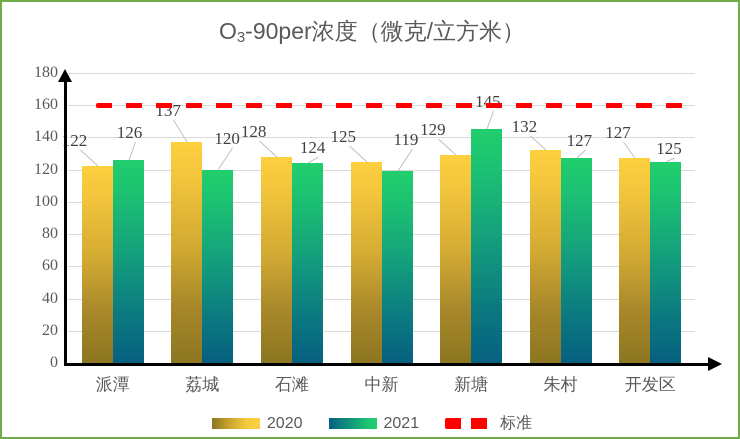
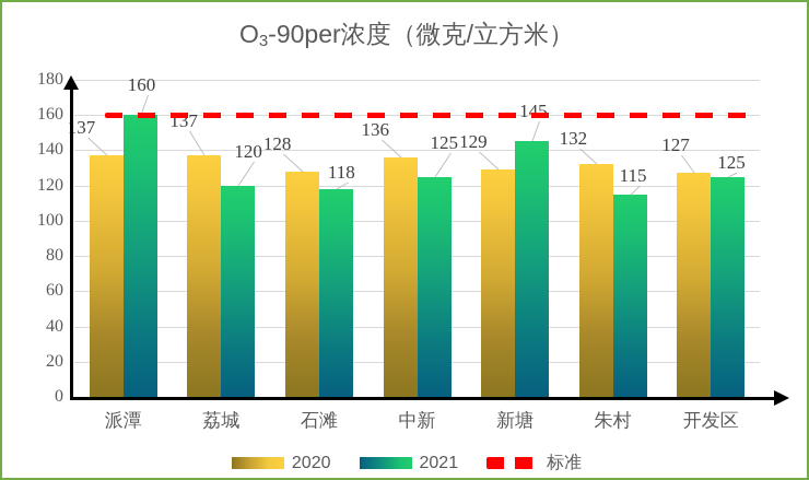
2020/派潭: 122 -> 137
2021/派潭: 126 -> 160
2021/石滩: 124 -> 118
2020/中新: 125 -> 136
2021/中新: 119 -> 125
2021/朱村: 127 -> 115
